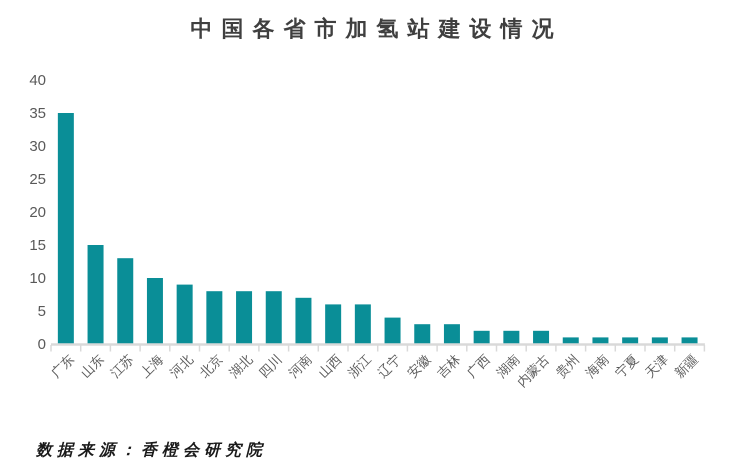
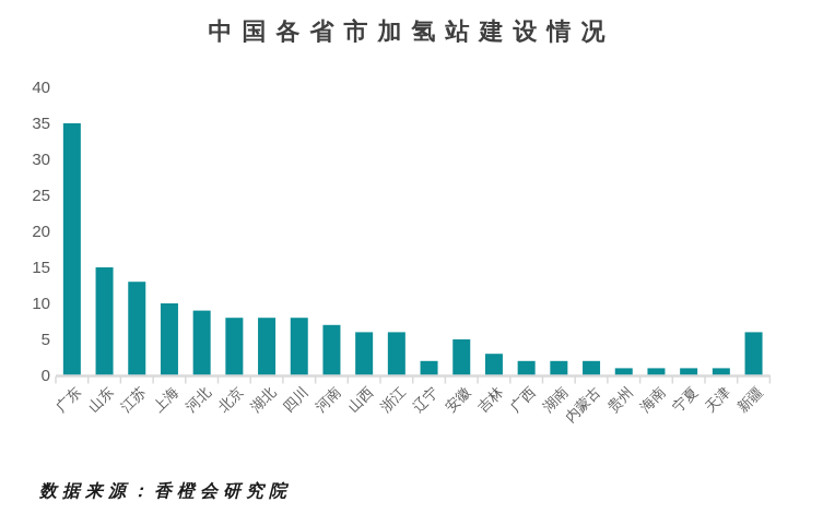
辽宁: 4 -> 2
安徽: 3 -> 5
新疆: 1 -> 6
